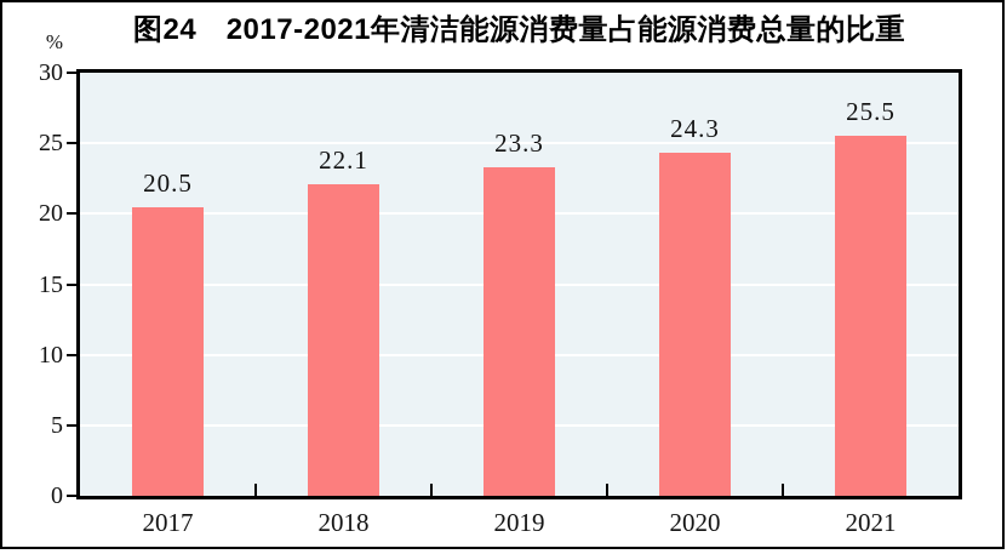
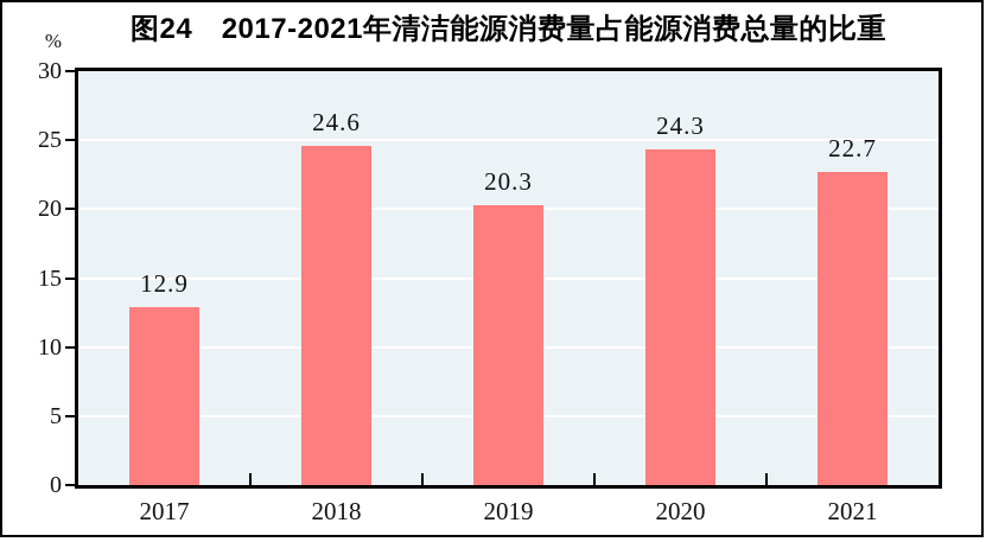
2017: 20.5 -> 12.9
2018: 22.1 -> 24.6
2019: 23.3 -> 20.3
2021: 25.5 -> 22.7
